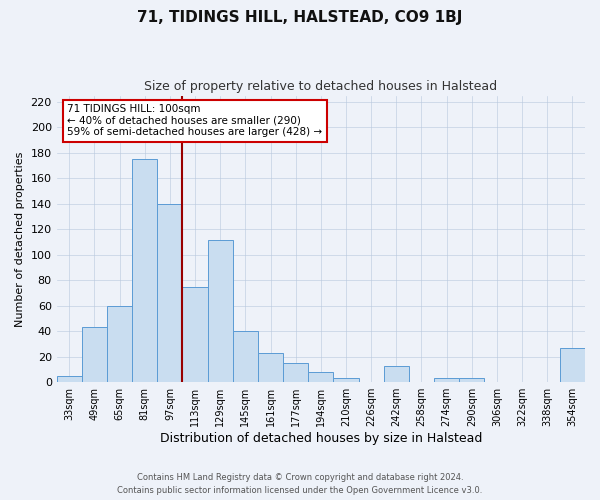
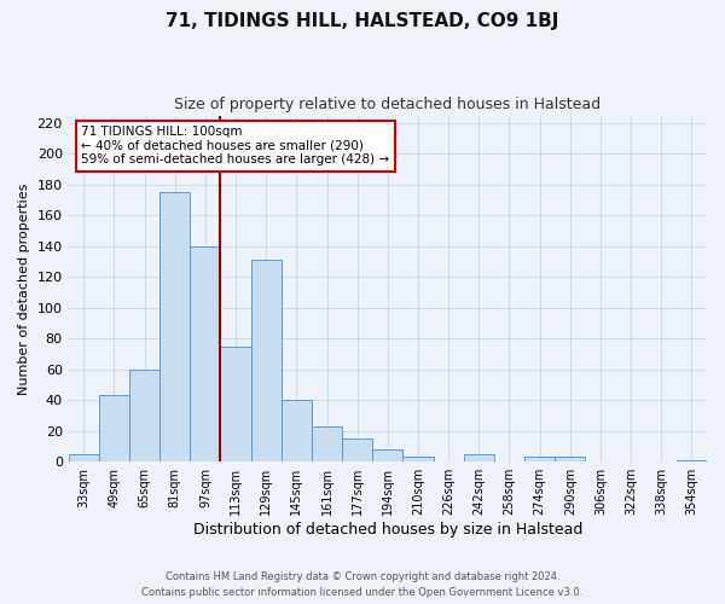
129sqm: 112 -> 131
242sqm: 13 -> 5
354sqm: 27 -> 1
